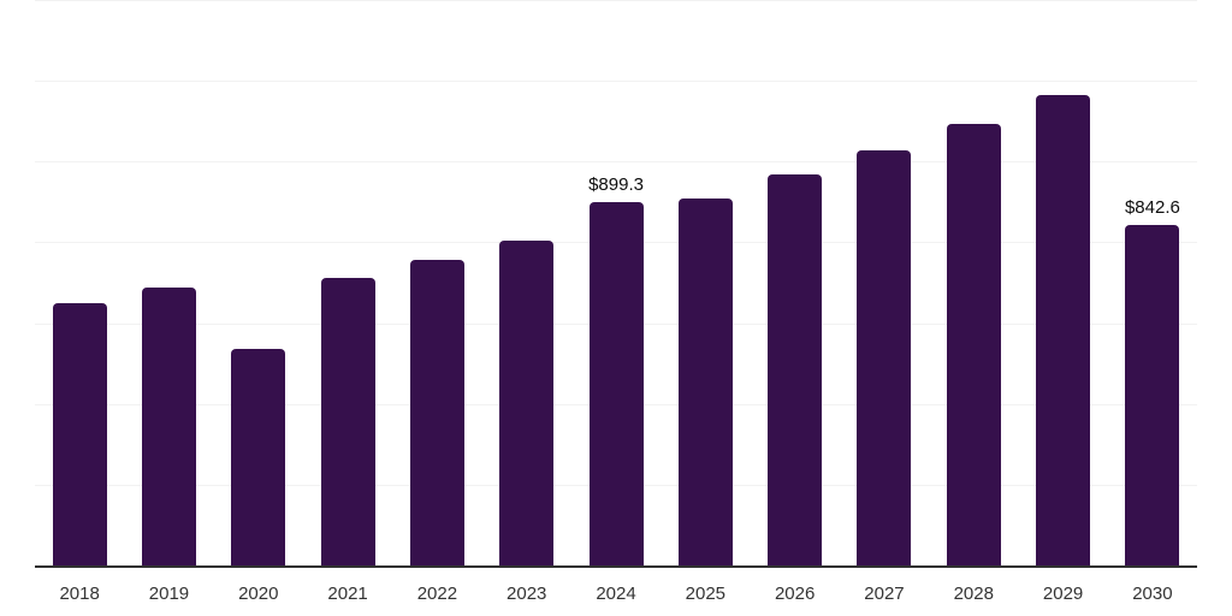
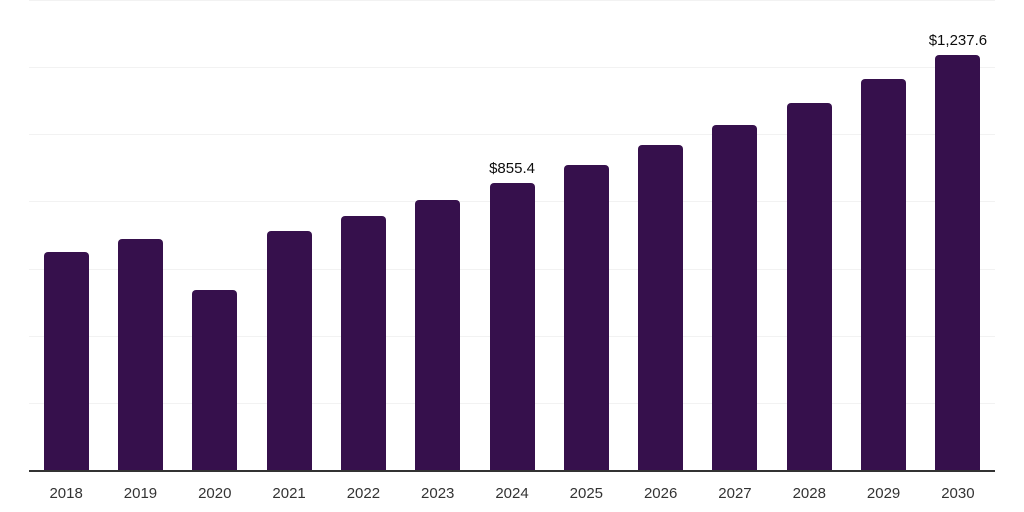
2024: $899.3 -> $855.4
2030: $842.6 -> $1,237.6
